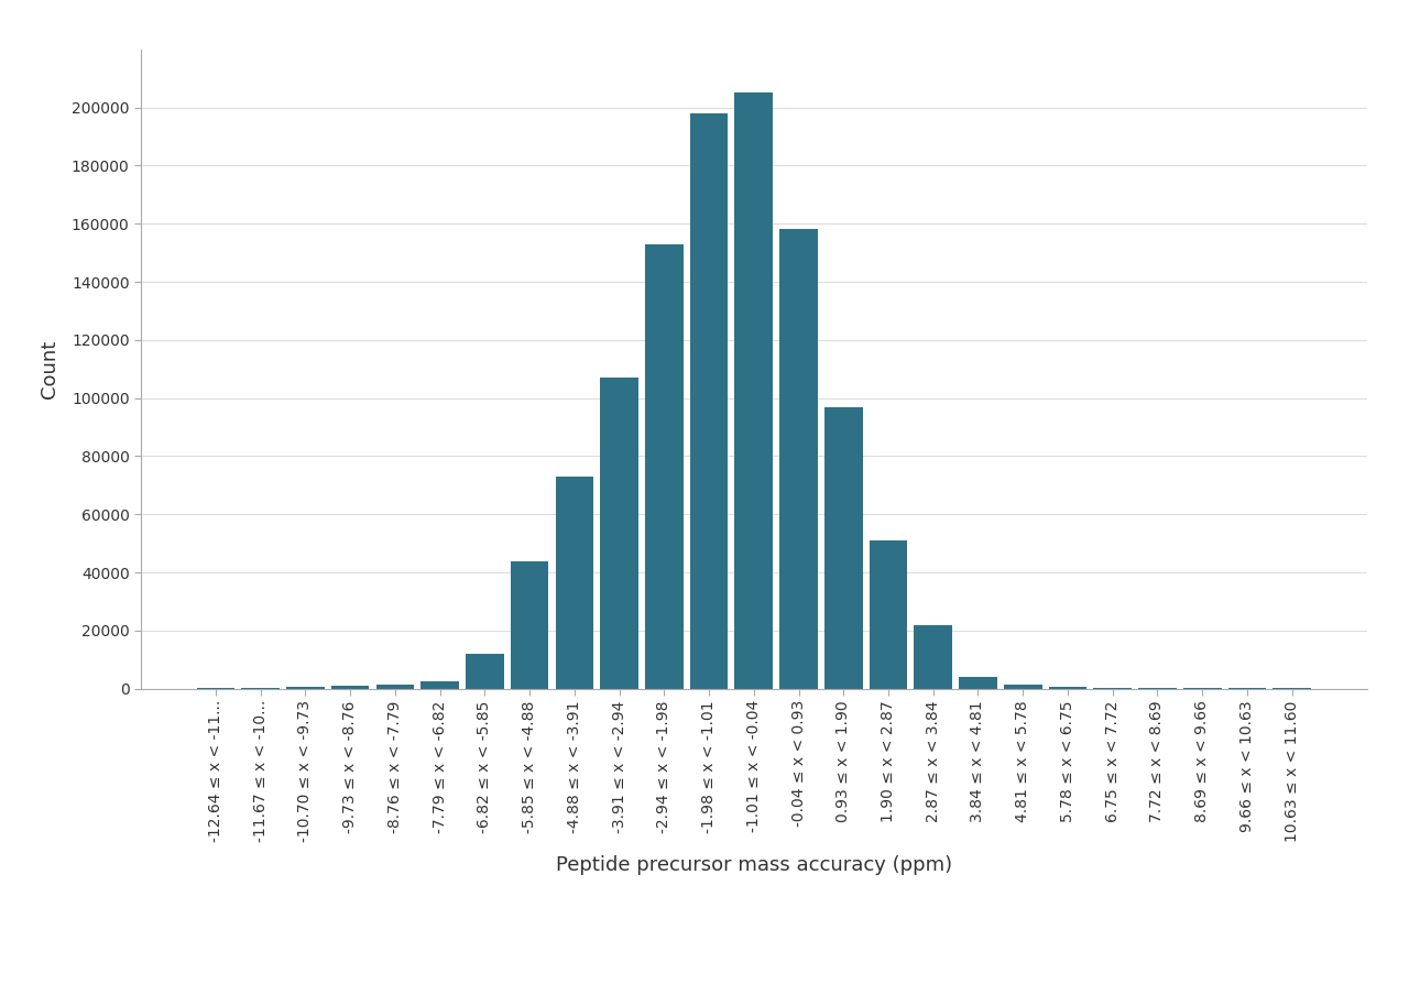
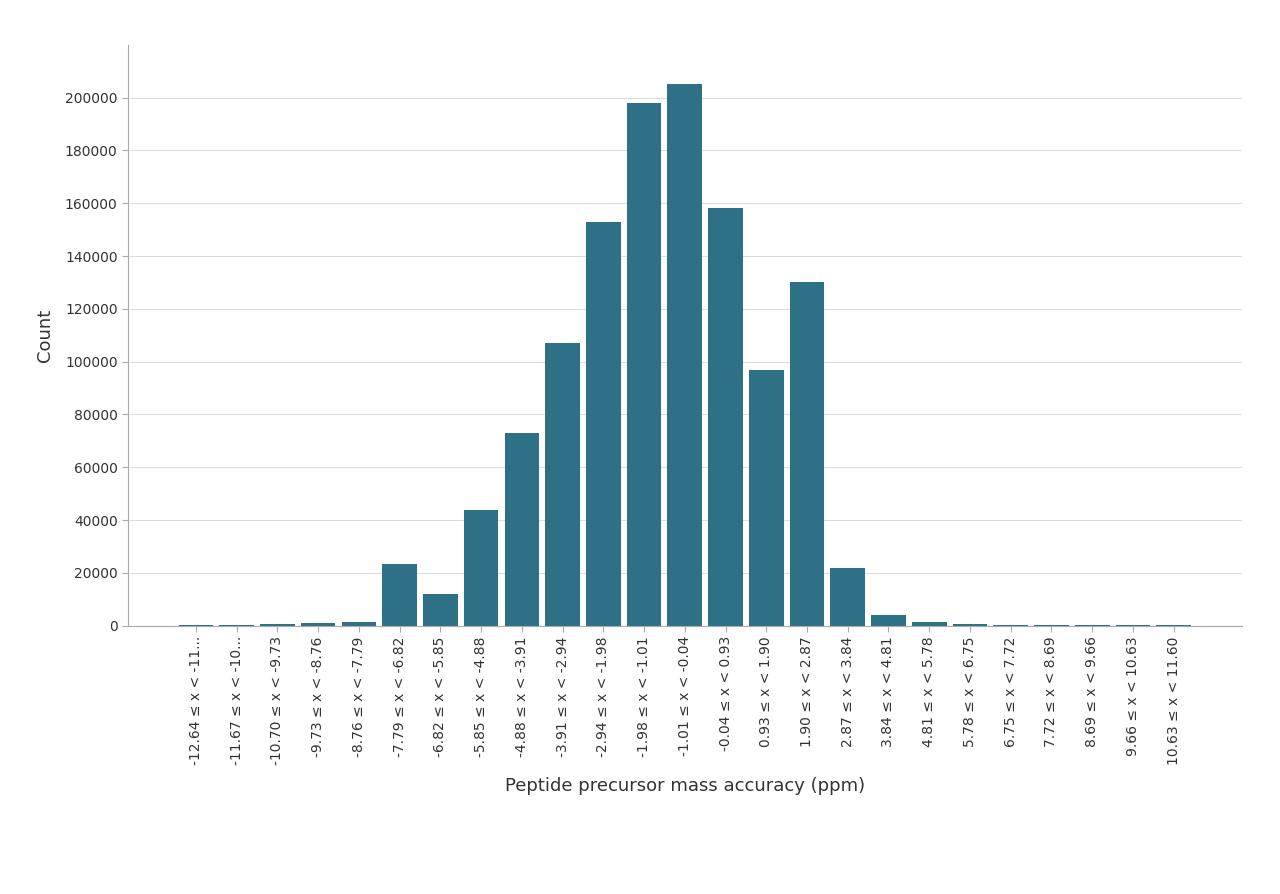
-7.79 ≤ x < -6.82: 2500 -> 23500
1.90 ≤ x < 2.87: 51000 -> 130000
